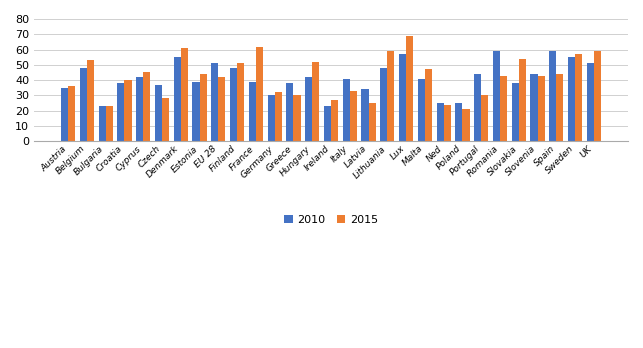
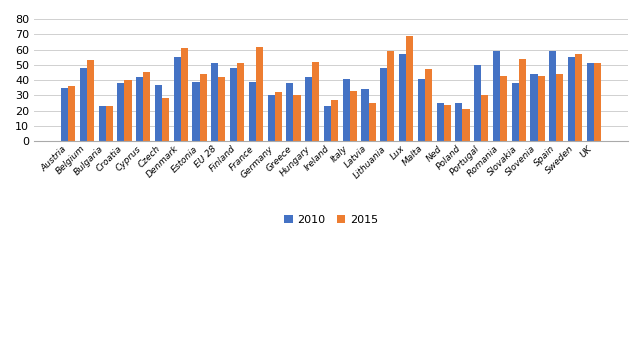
2010/Portugal: 44 -> 50
2015/UK: 59 -> 51
